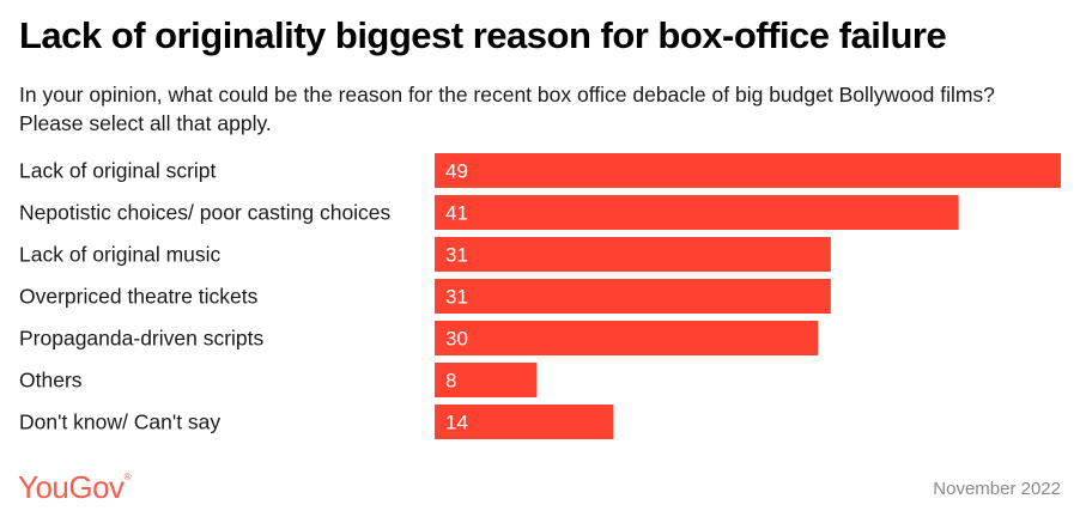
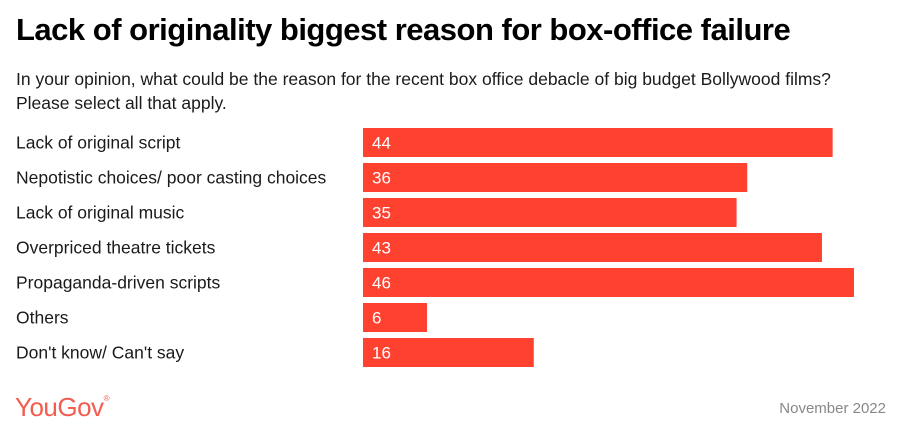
Lack of original script: 49 -> 44
Nepotistic choices/ poor casting choices: 41 -> 36
Lack of original music: 31 -> 35
Overpriced theatre tickets: 31 -> 43
Propaganda-driven scripts: 30 -> 46
Others: 8 -> 6
Don't know/ Can't say: 14 -> 16
